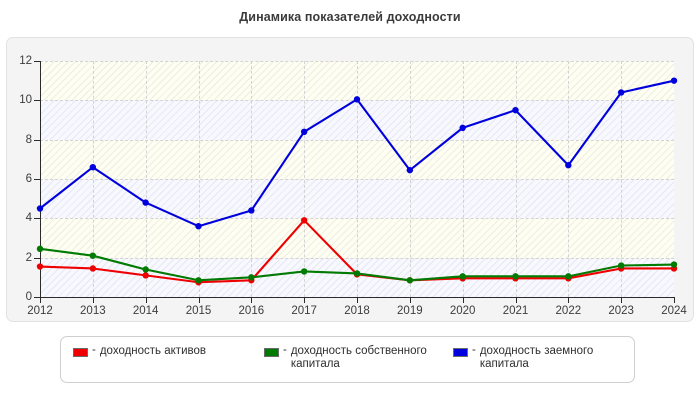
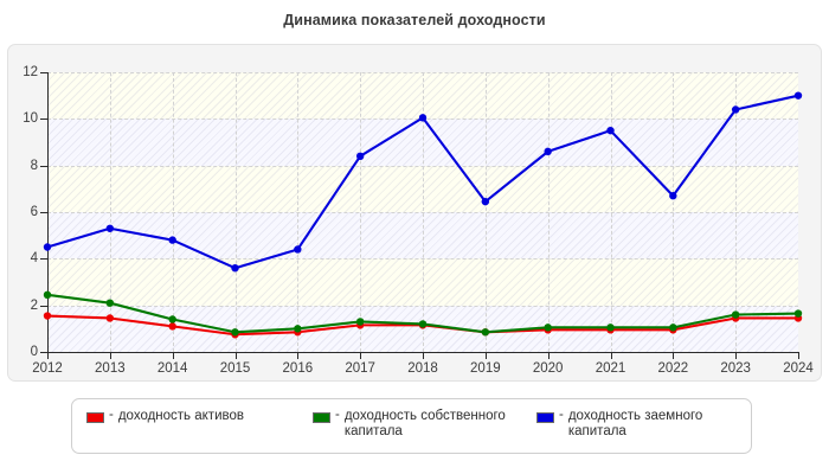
доходность заемного капитала/2013: 6.6 -> 5.3
доходность активов/2017: 3.9 -> 1.1
